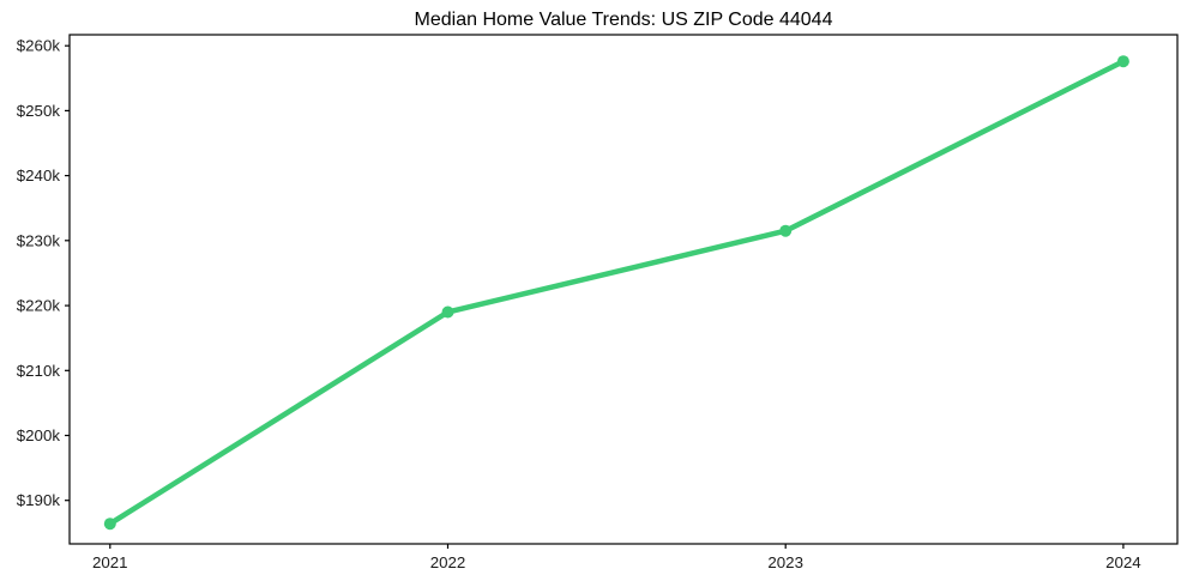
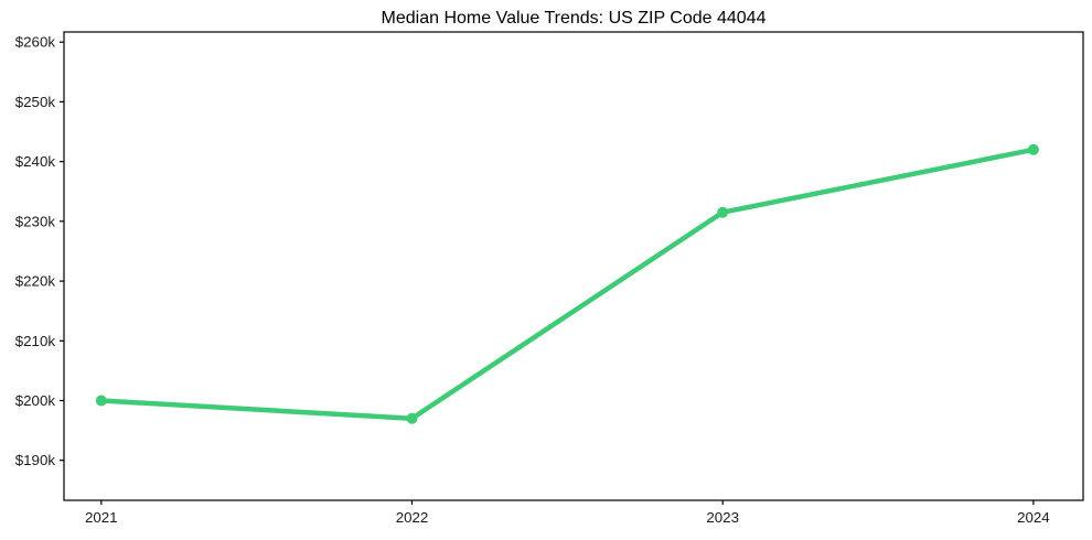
2021: $186k -> $200k
2022: $219k -> $197k
2024: $258k -> $242k
